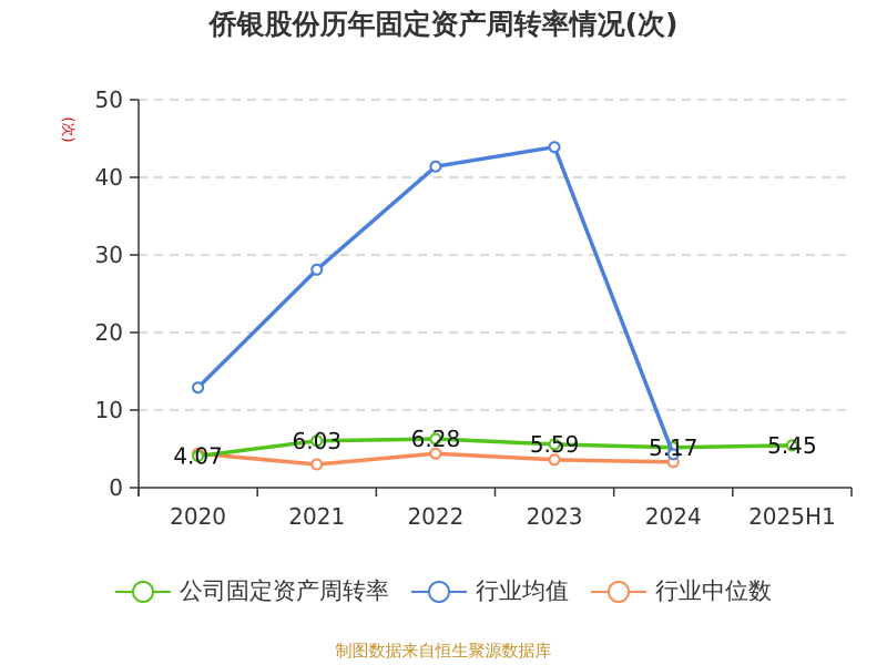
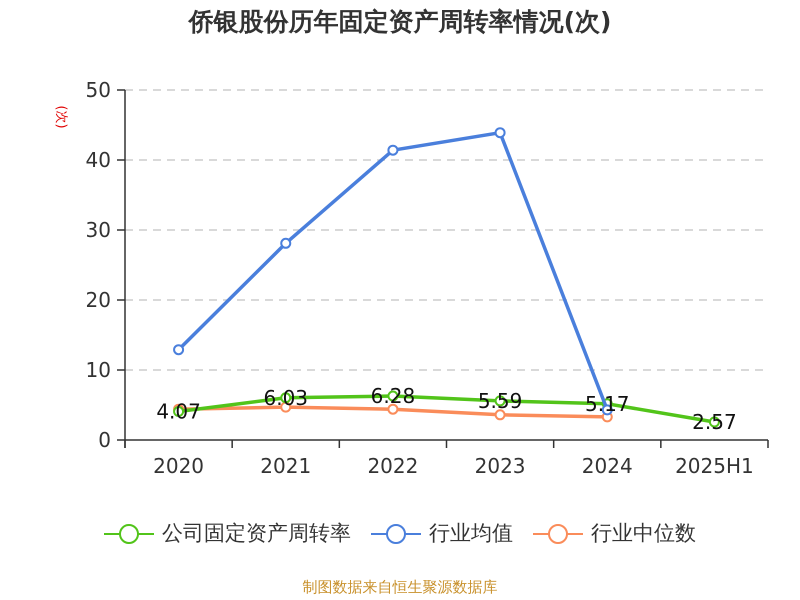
行业中位数/2021: 3 -> 5
公司固定资产周转率/2025H1: 5.45 -> 2.57
